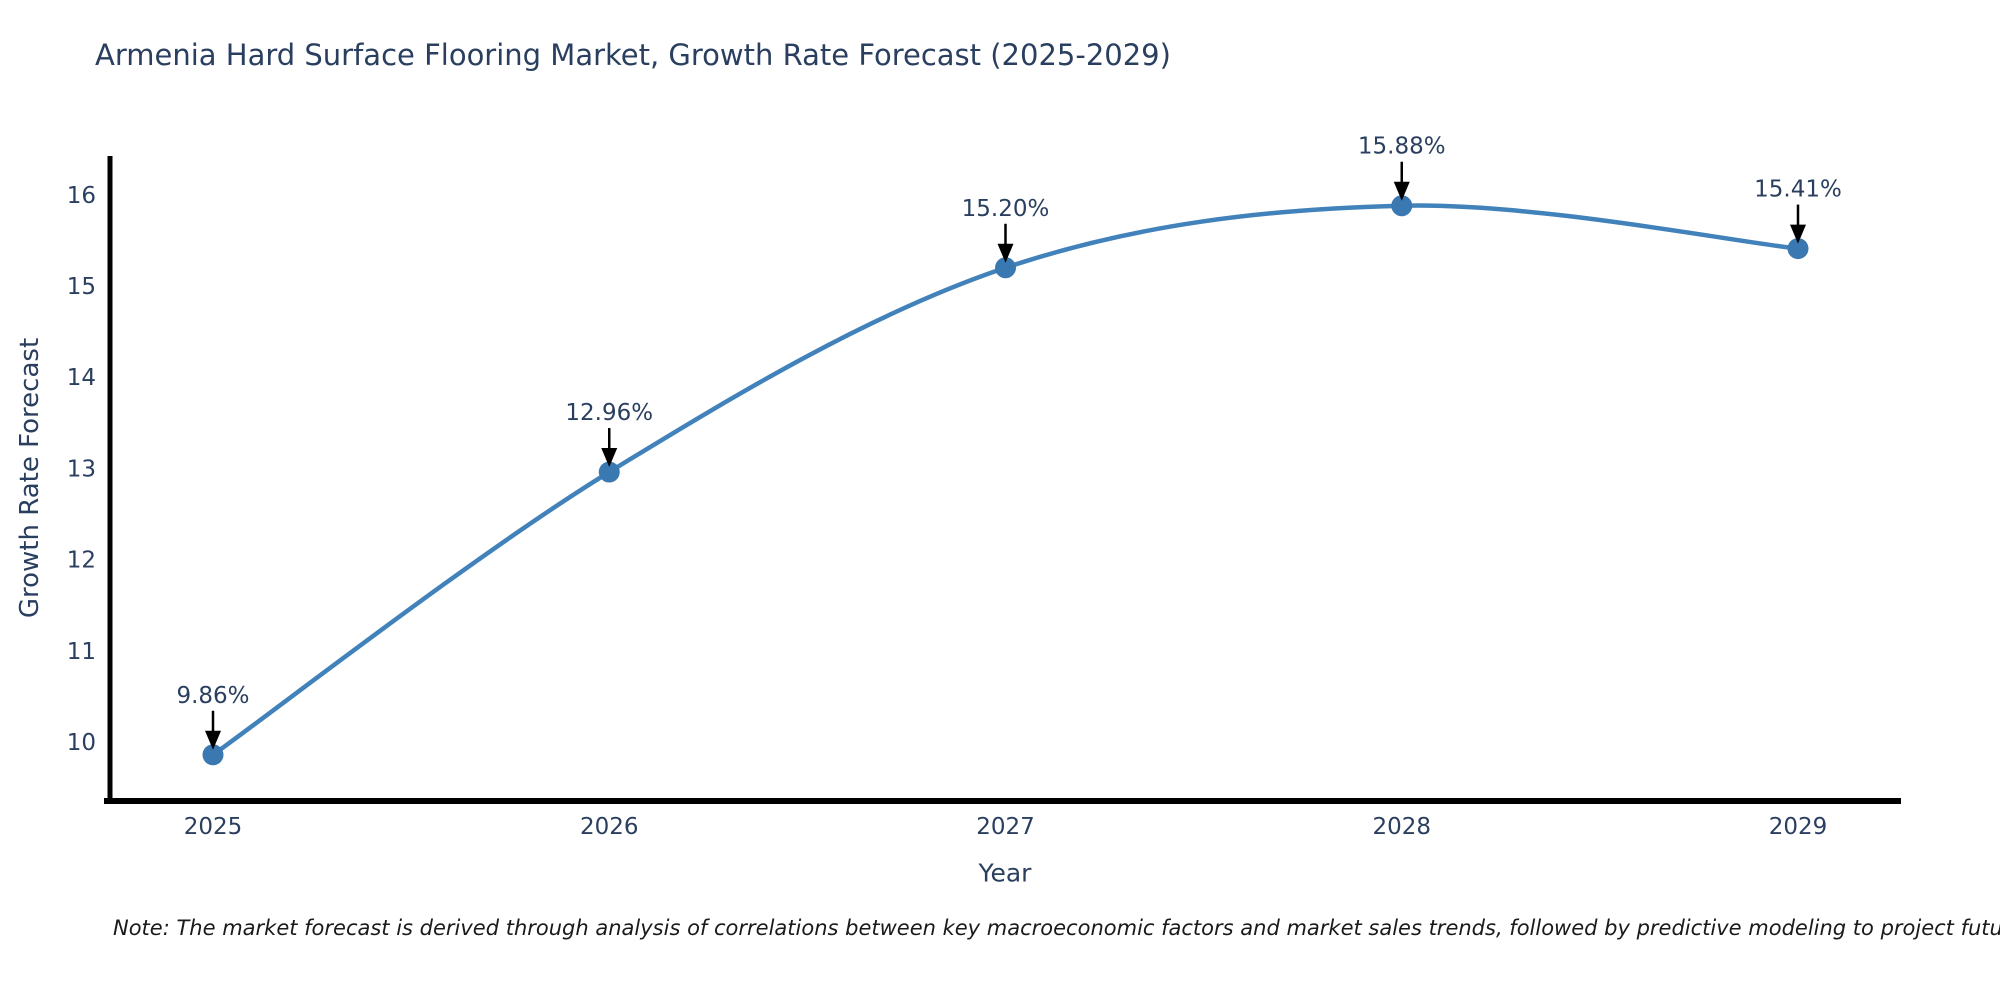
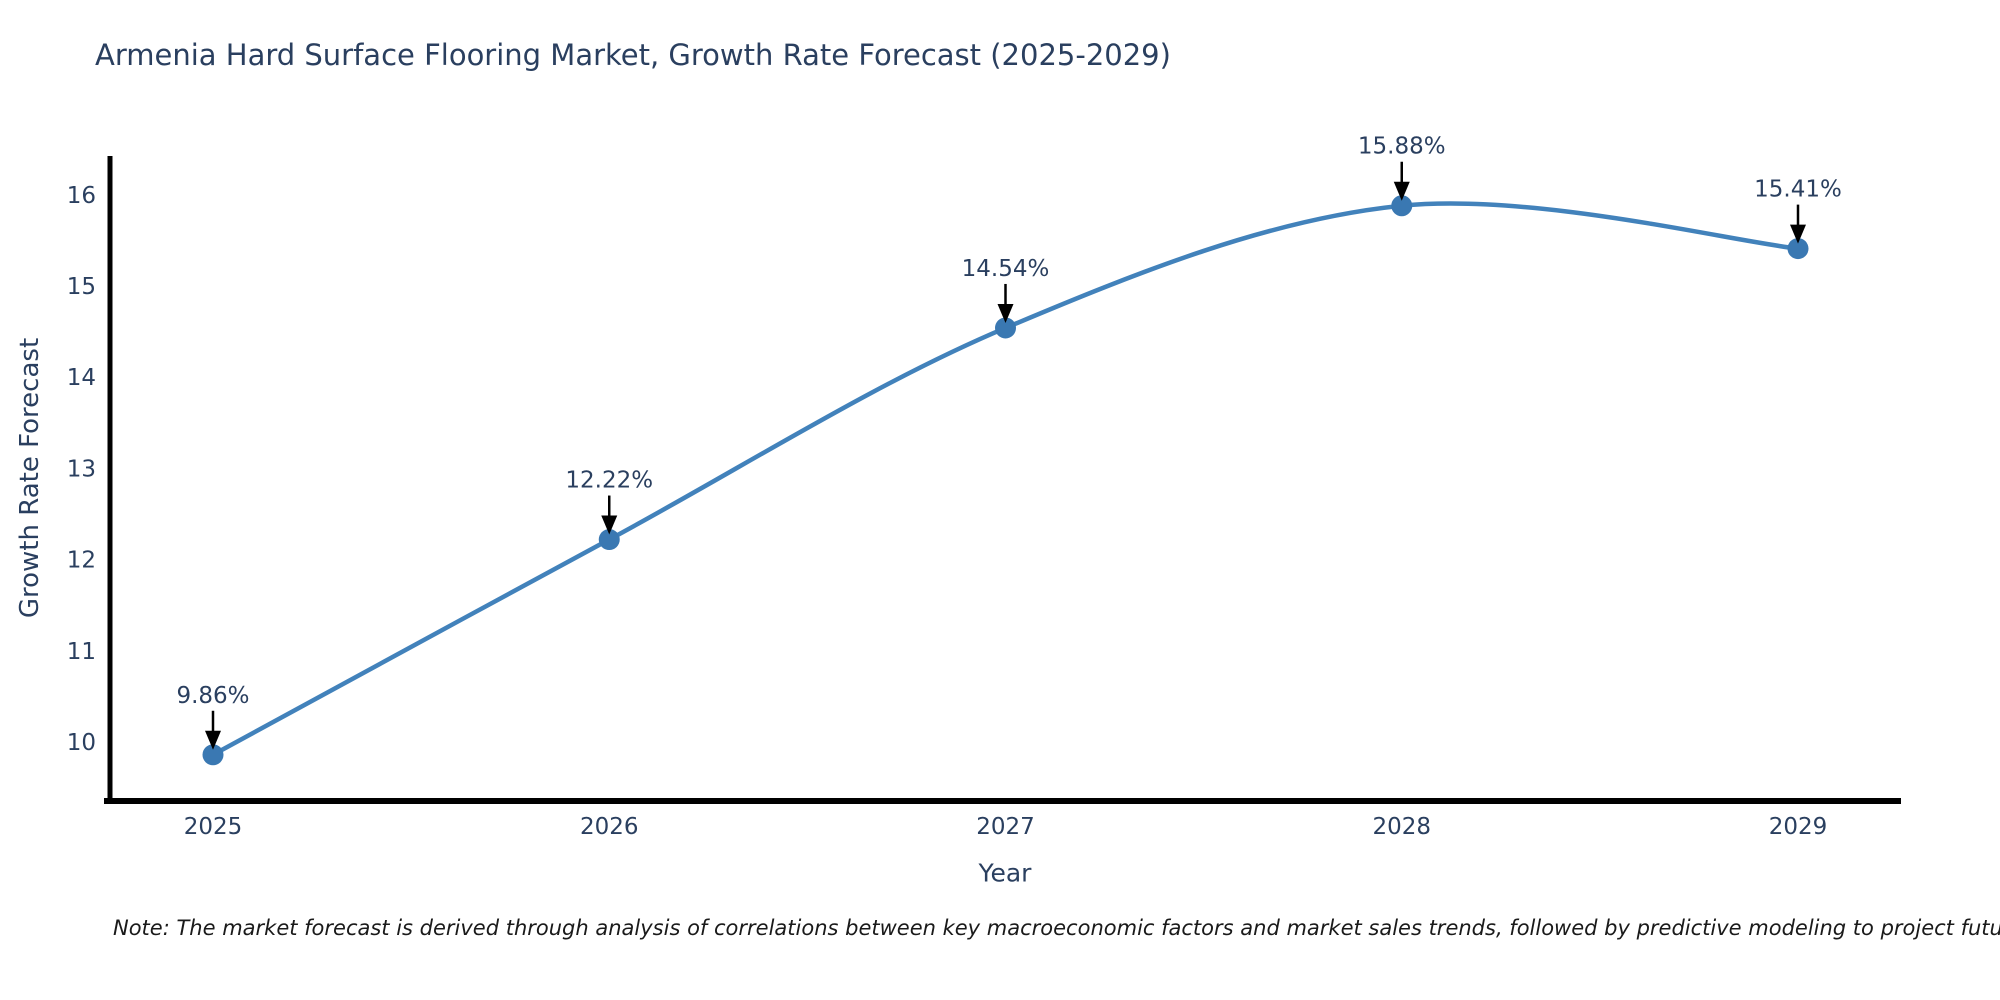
2026: 12.96% -> 12.22%
2027: 15.20% -> 14.54%
